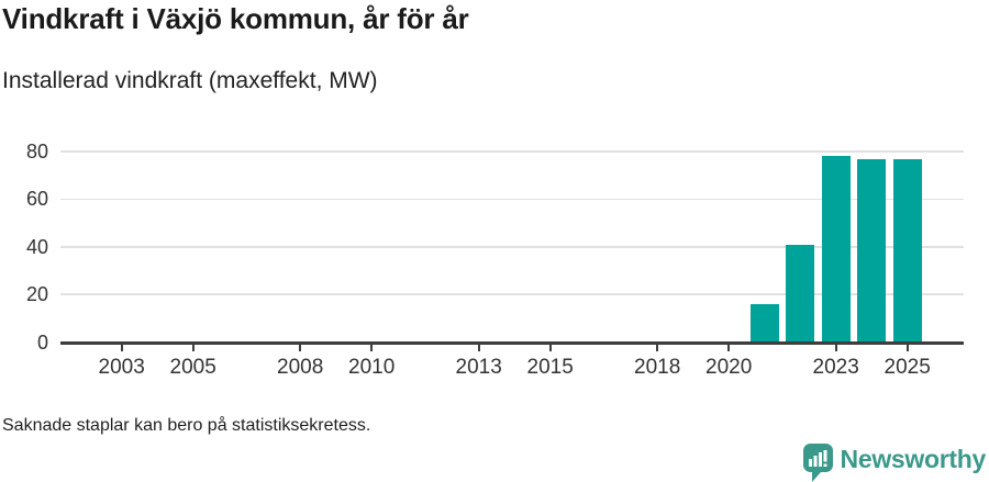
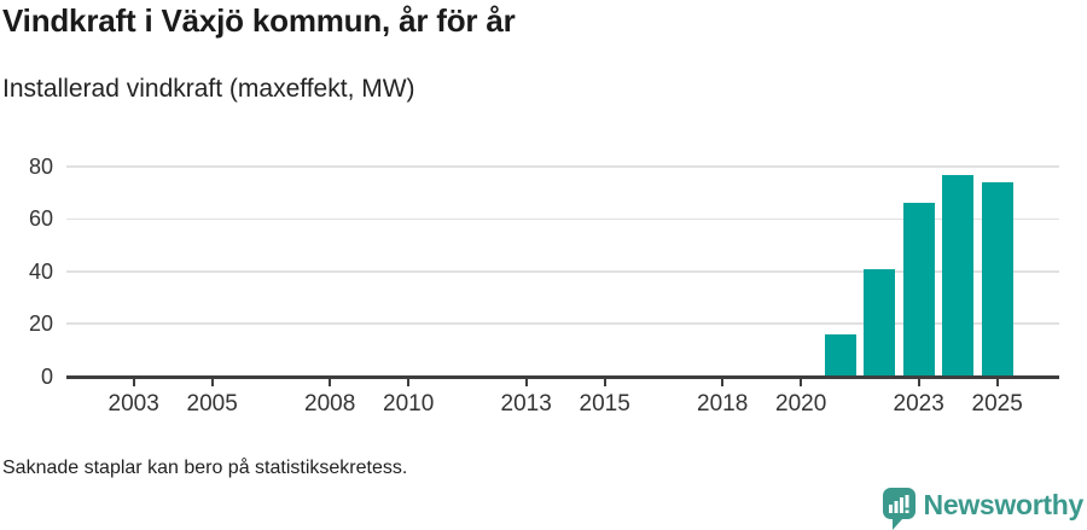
2023: 78 -> 66
2025: 77 -> 74
